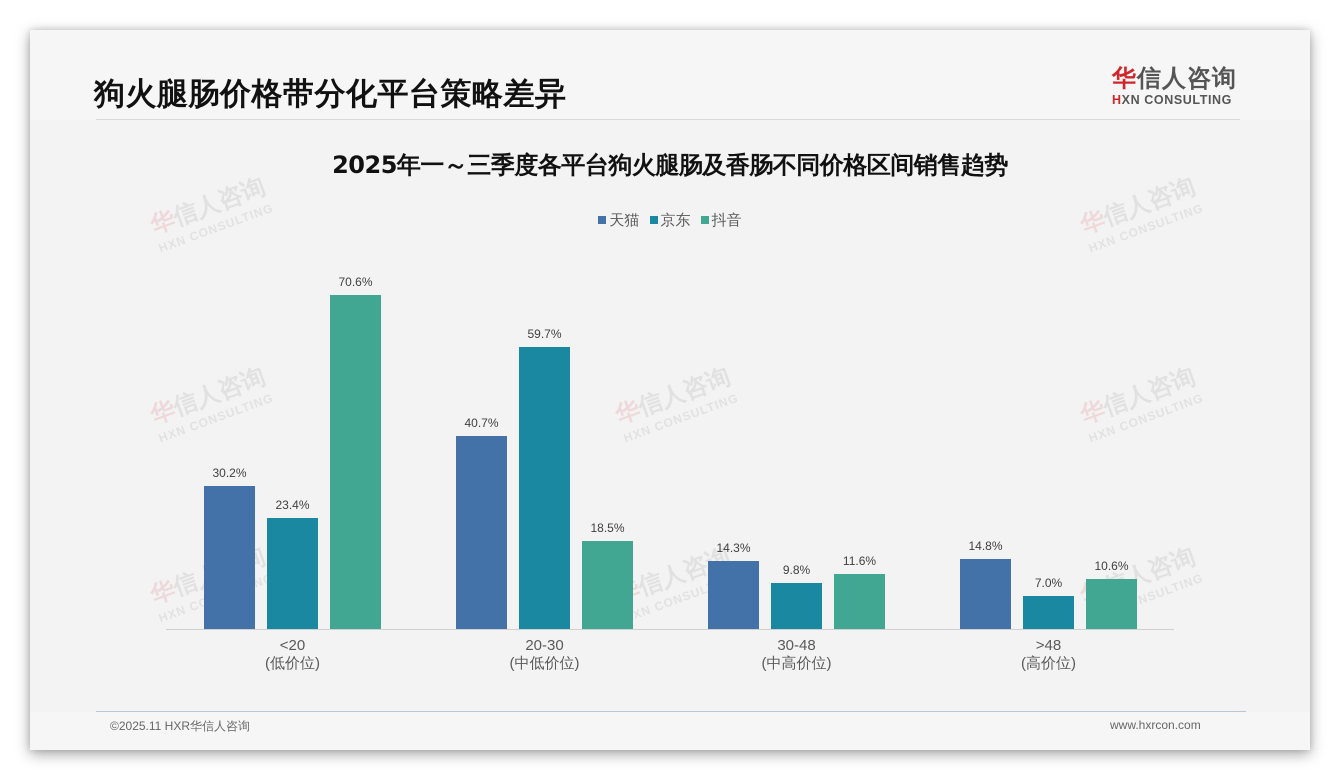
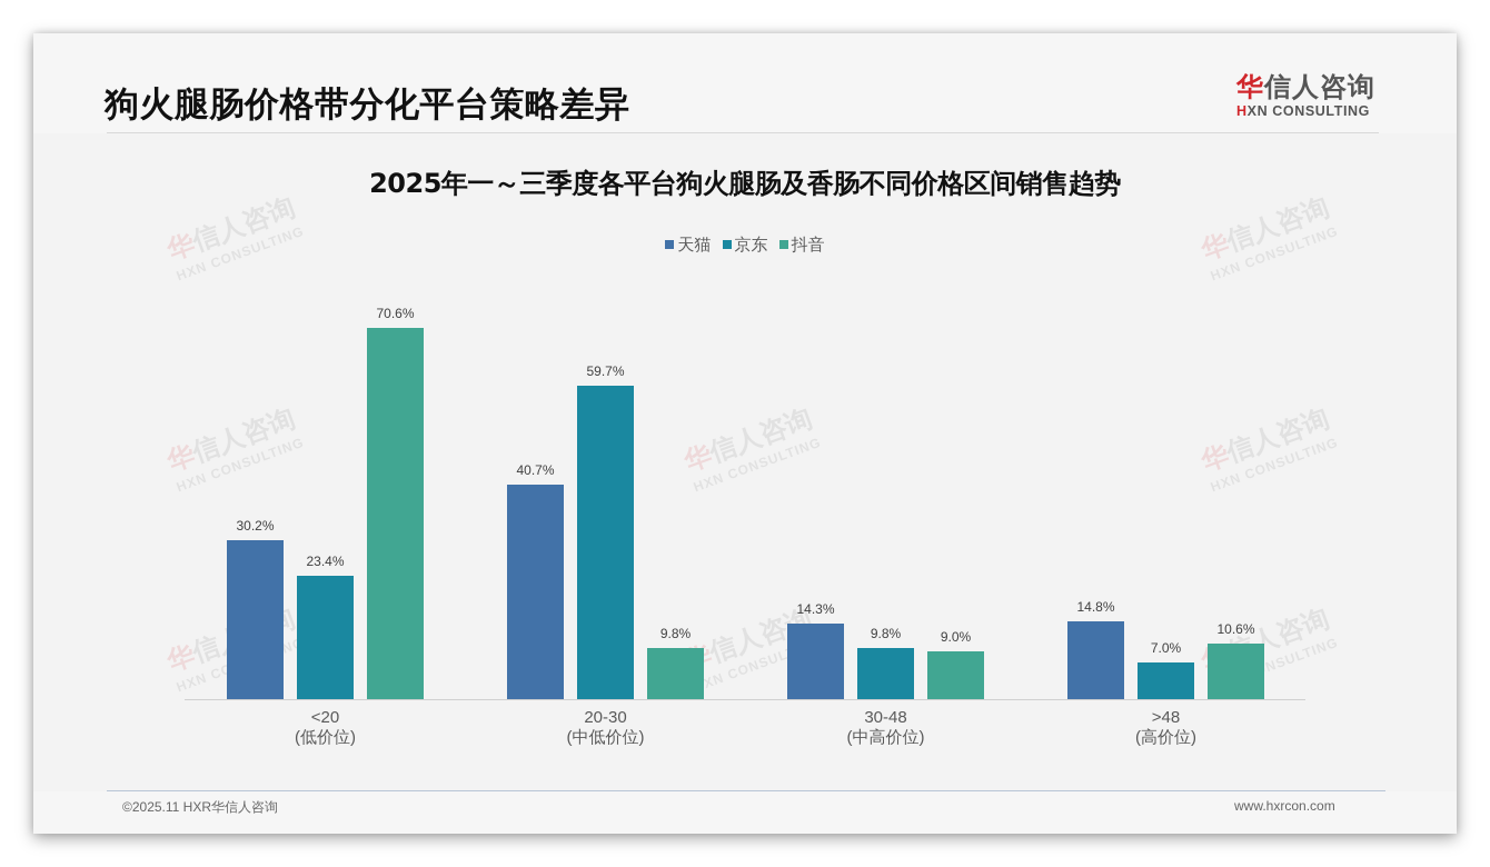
抖音/20-30 (中低价位): 18.5% -> 9.8%
抖音/30-48 (中高价位): 11.6% -> 9.0%
